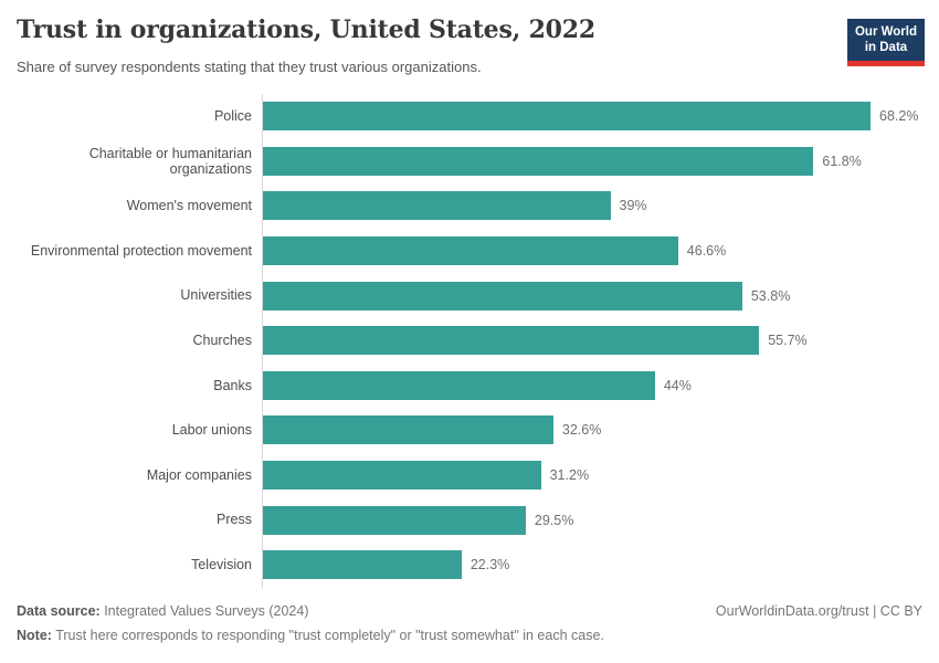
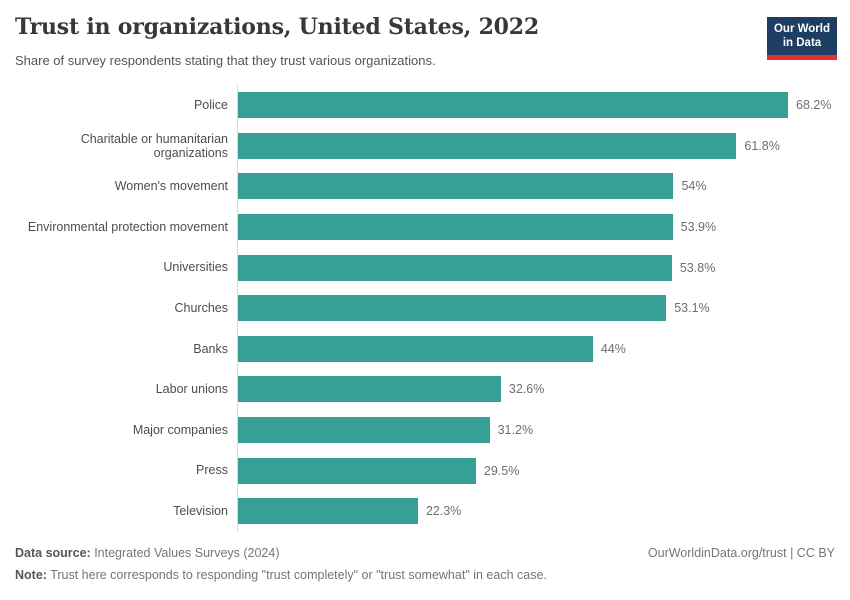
Women's movement: 39% -> 54%
Environmental protection movement: 46.6% -> 53.9%
Churches: 55.7% -> 53.1%
